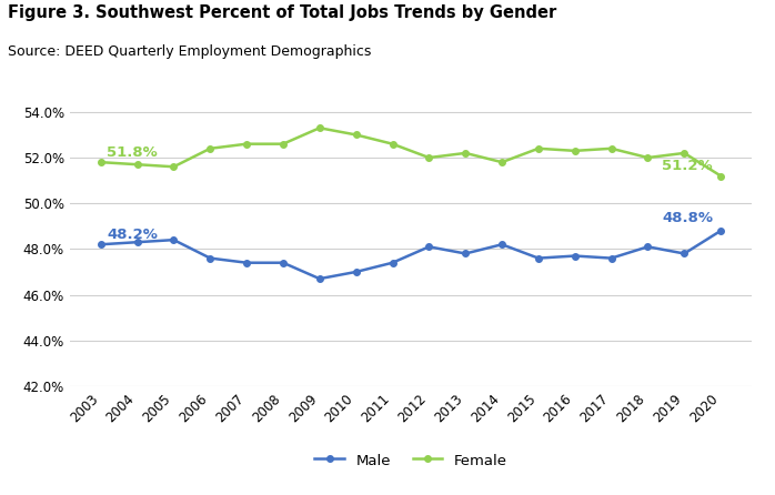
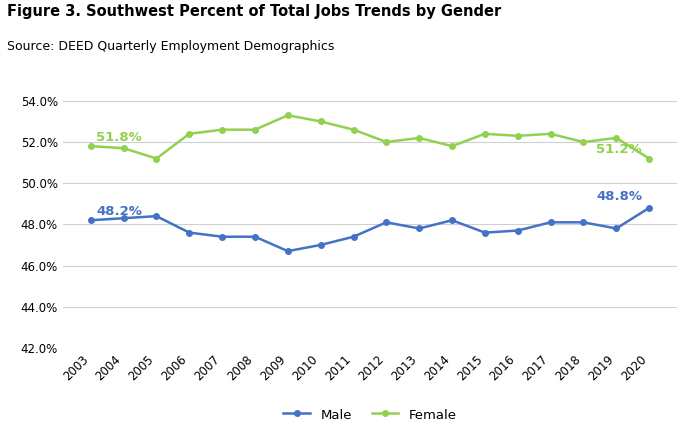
Female/2005: 51.6% -> 51.2%
Male/2017: 47.6% -> 48.1%
